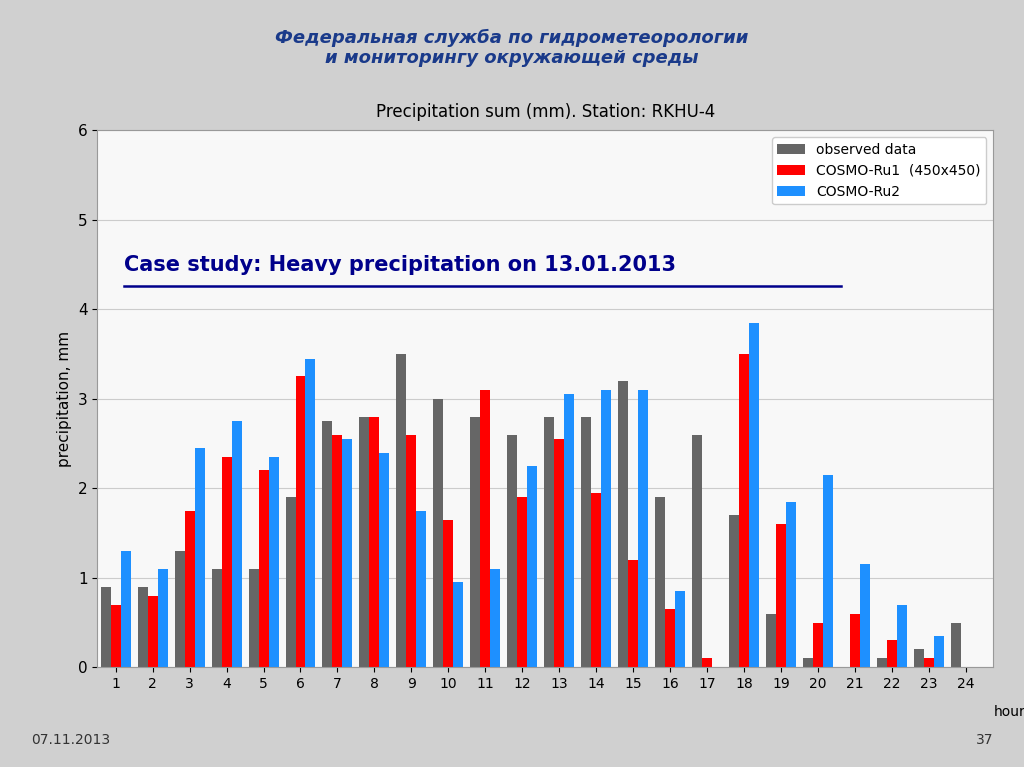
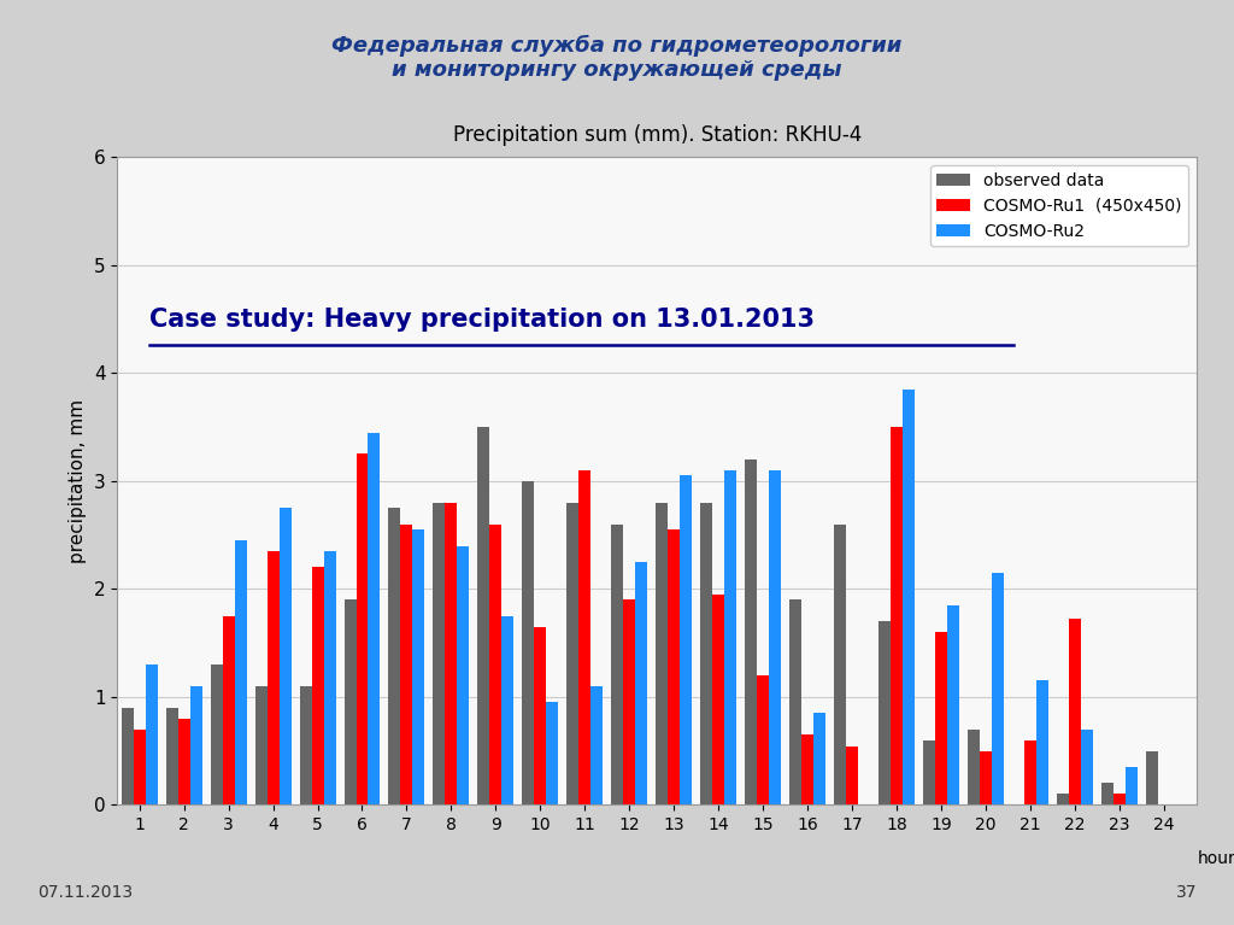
COSMO-Ru1 (450x450)/17: 0.10 -> 0.54
observed data/20: 0.10 -> 0.70
COSMO-Ru1 (450x450)/22: 0.30 -> 1.72
